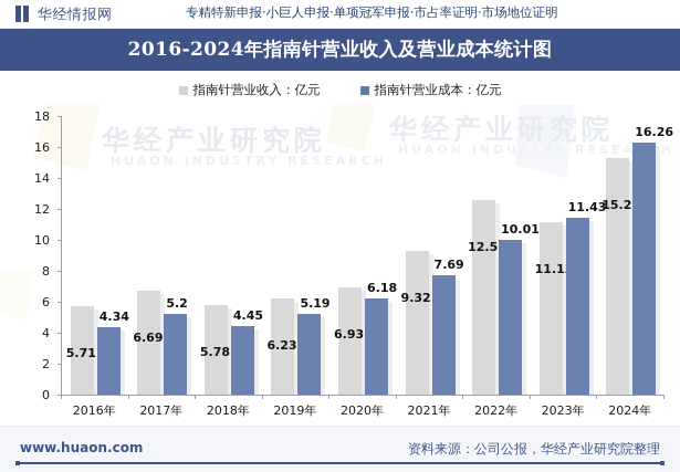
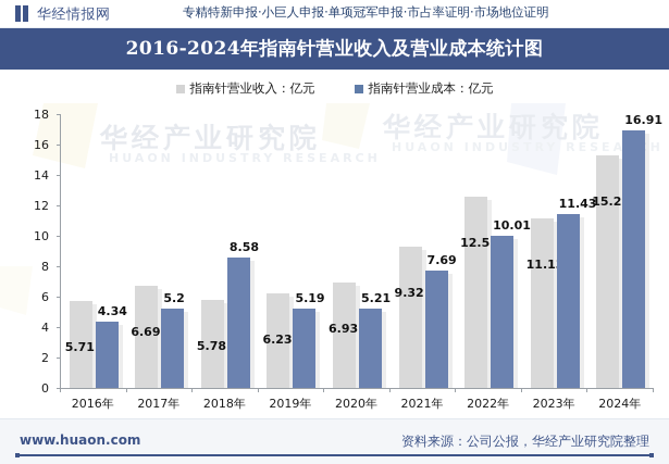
指南针营业成本：亿元/2018年: 4.45 -> 8.58
指南针营业成本：亿元/2020年: 6.18 -> 5.21
指南针营业成本：亿元/2024年: 16.26 -> 16.91
